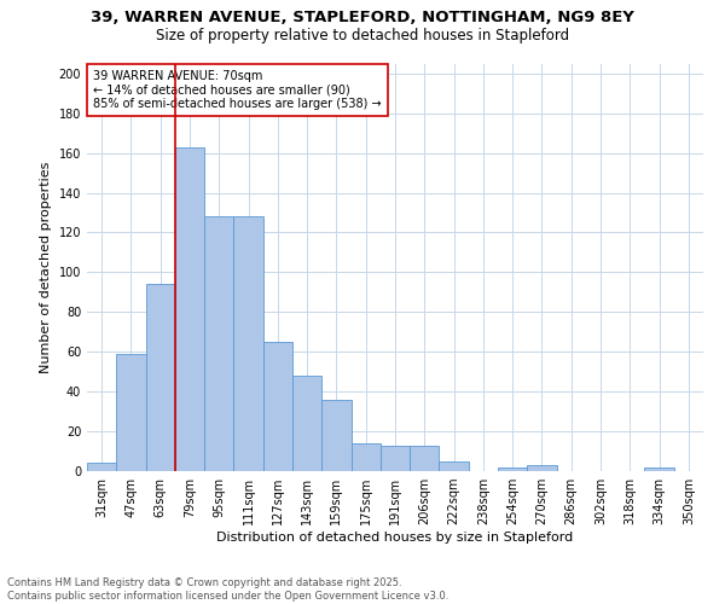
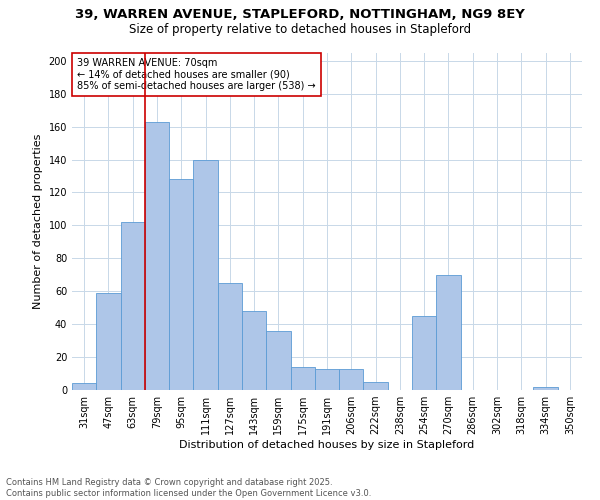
63sqm: 94 -> 102
111sqm: 128 -> 140
254sqm: 2 -> 45
270sqm: 3 -> 70
